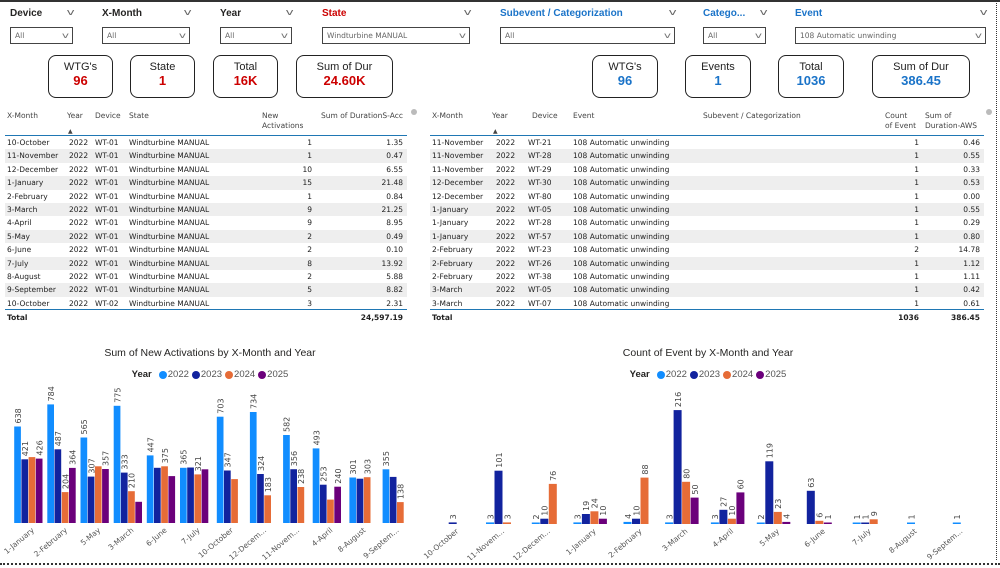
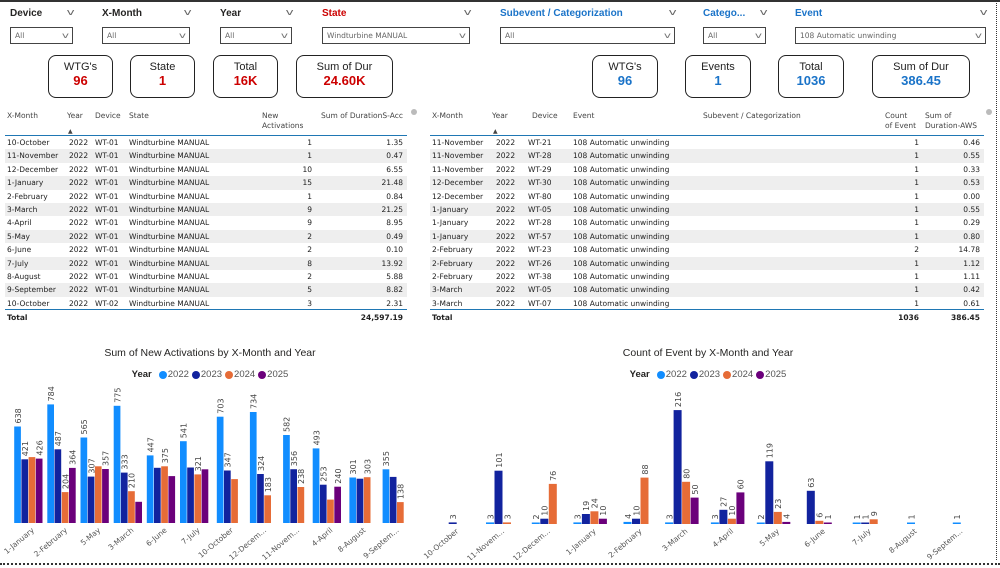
Sum of New Activations by X-Month and Year/2022/7-July: 365 -> 541
